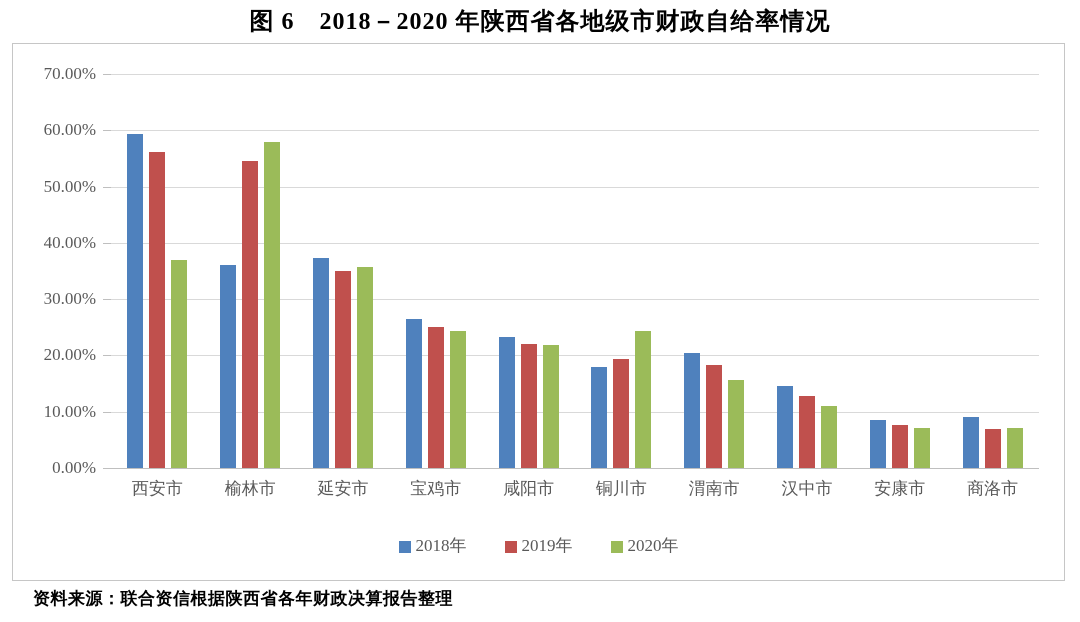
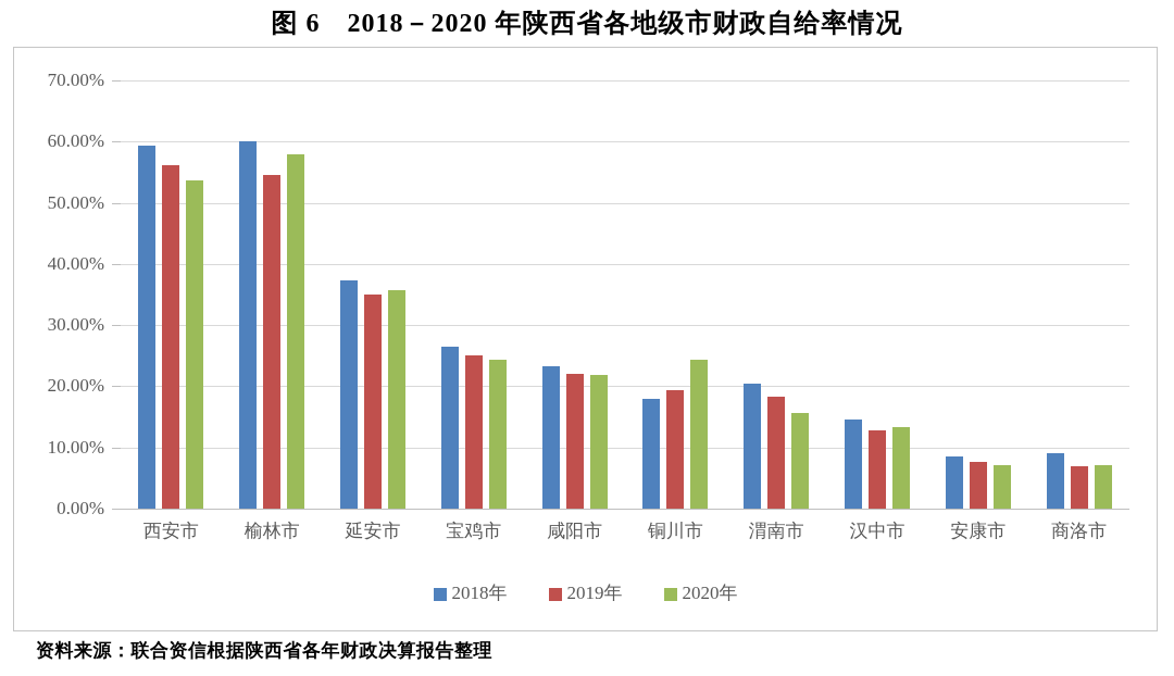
2020年/西安市: 37% -> 54%
2018年/榆林市: 36% -> 60%
2020年/汉中市: 11% -> 13%
